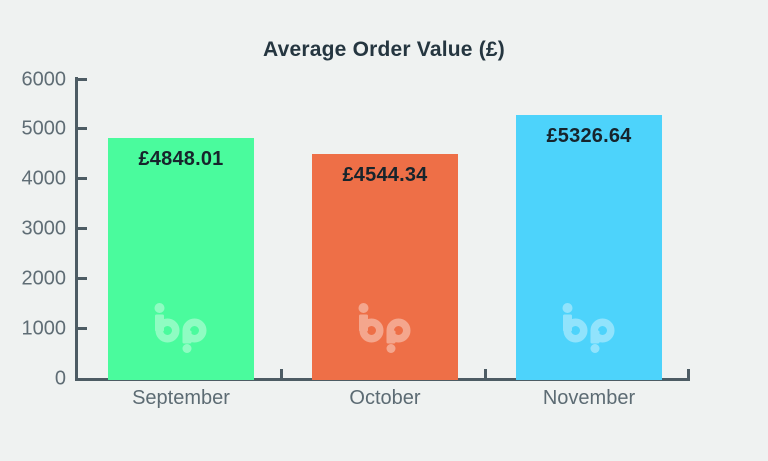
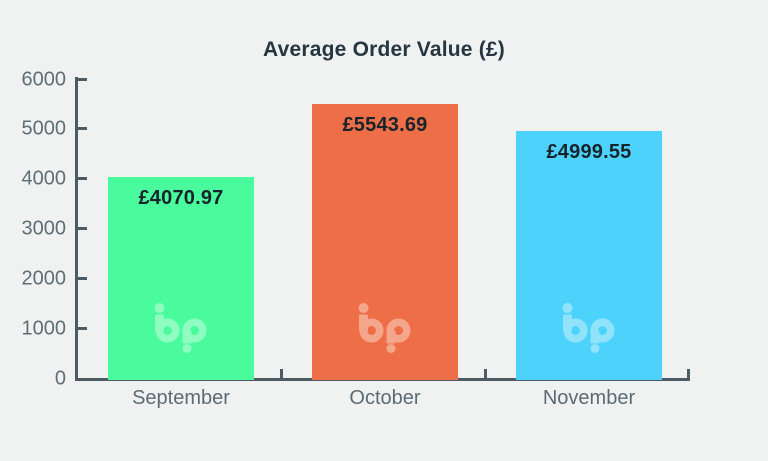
September: £4848.01 -> £4070.97
October: £4544.34 -> £5543.69
November: £5326.64 -> £4999.55
